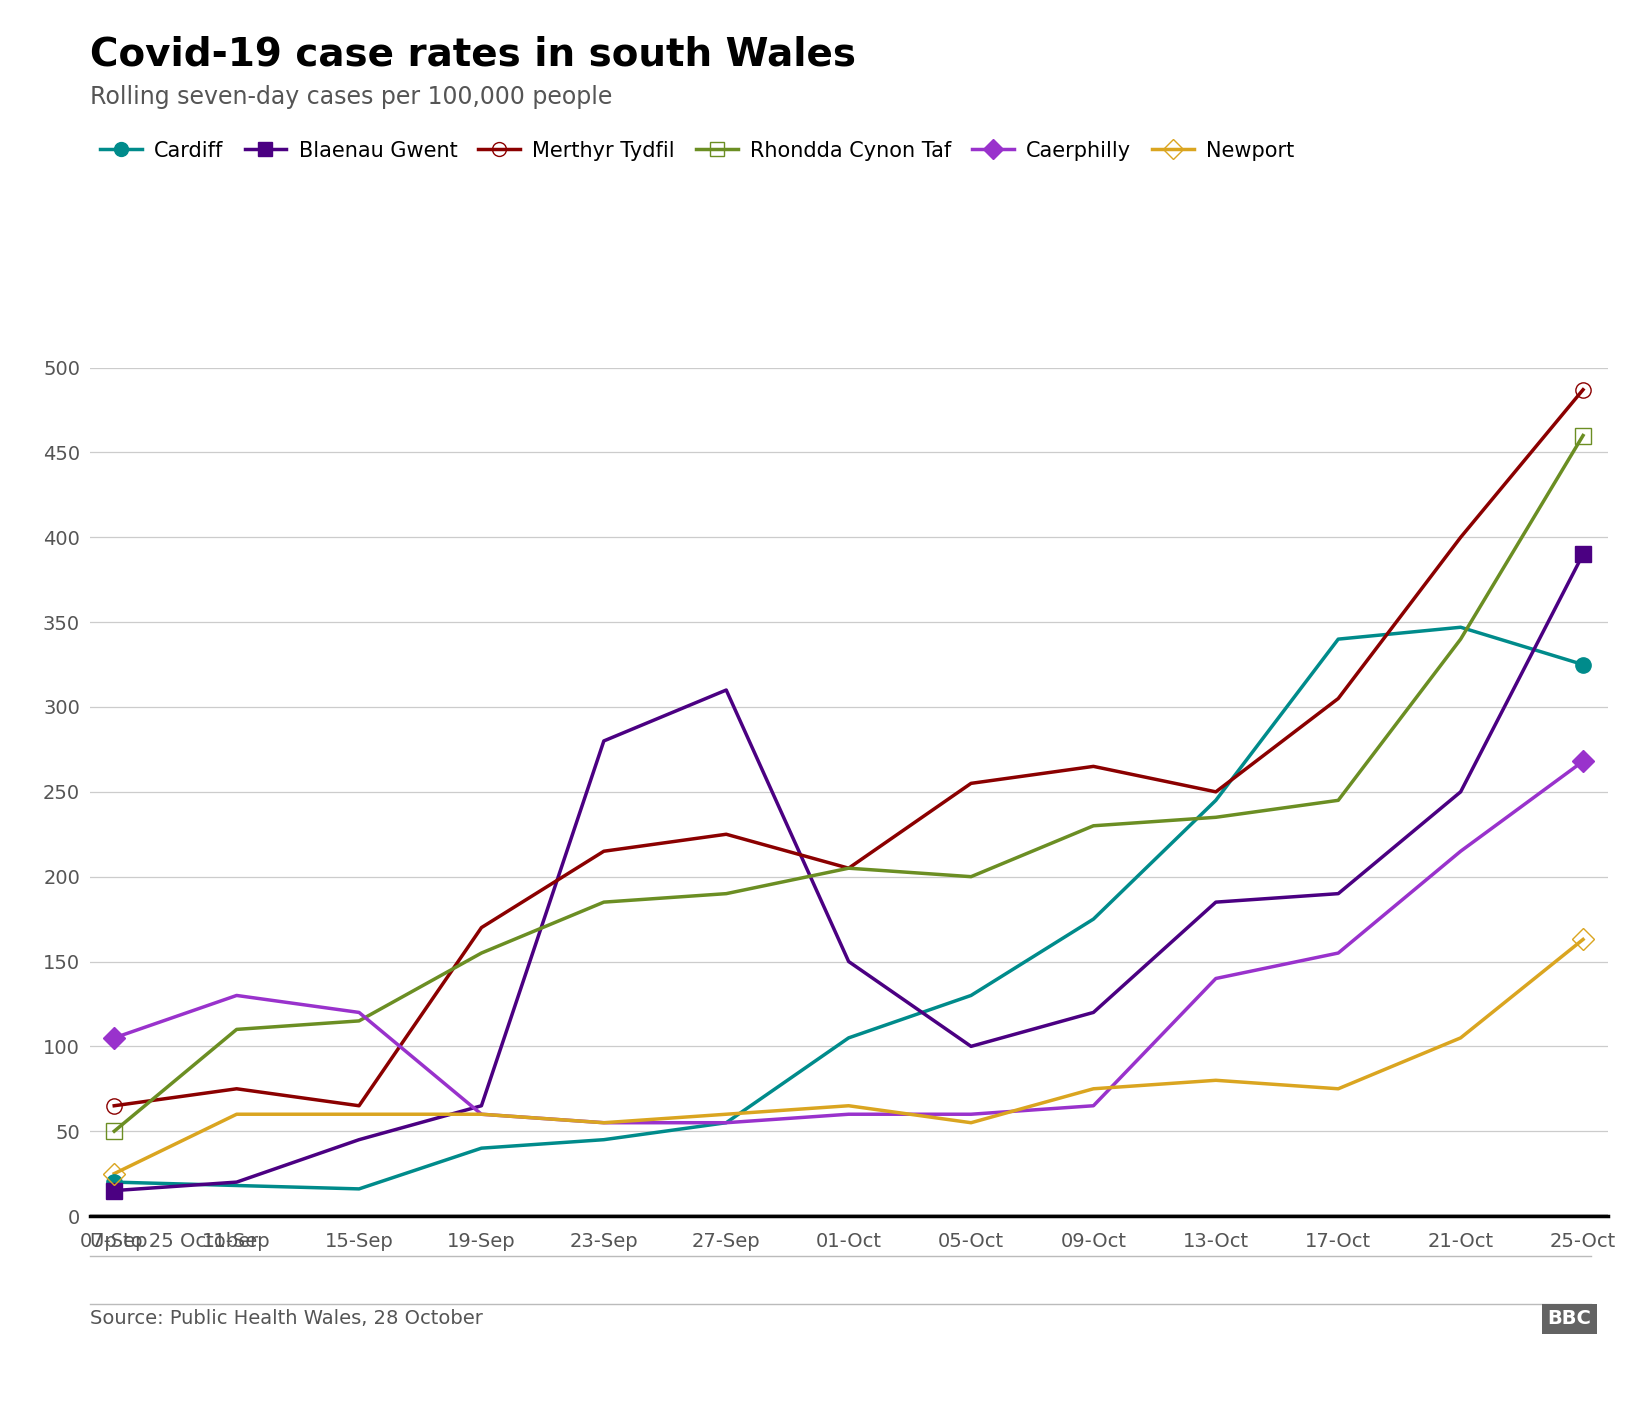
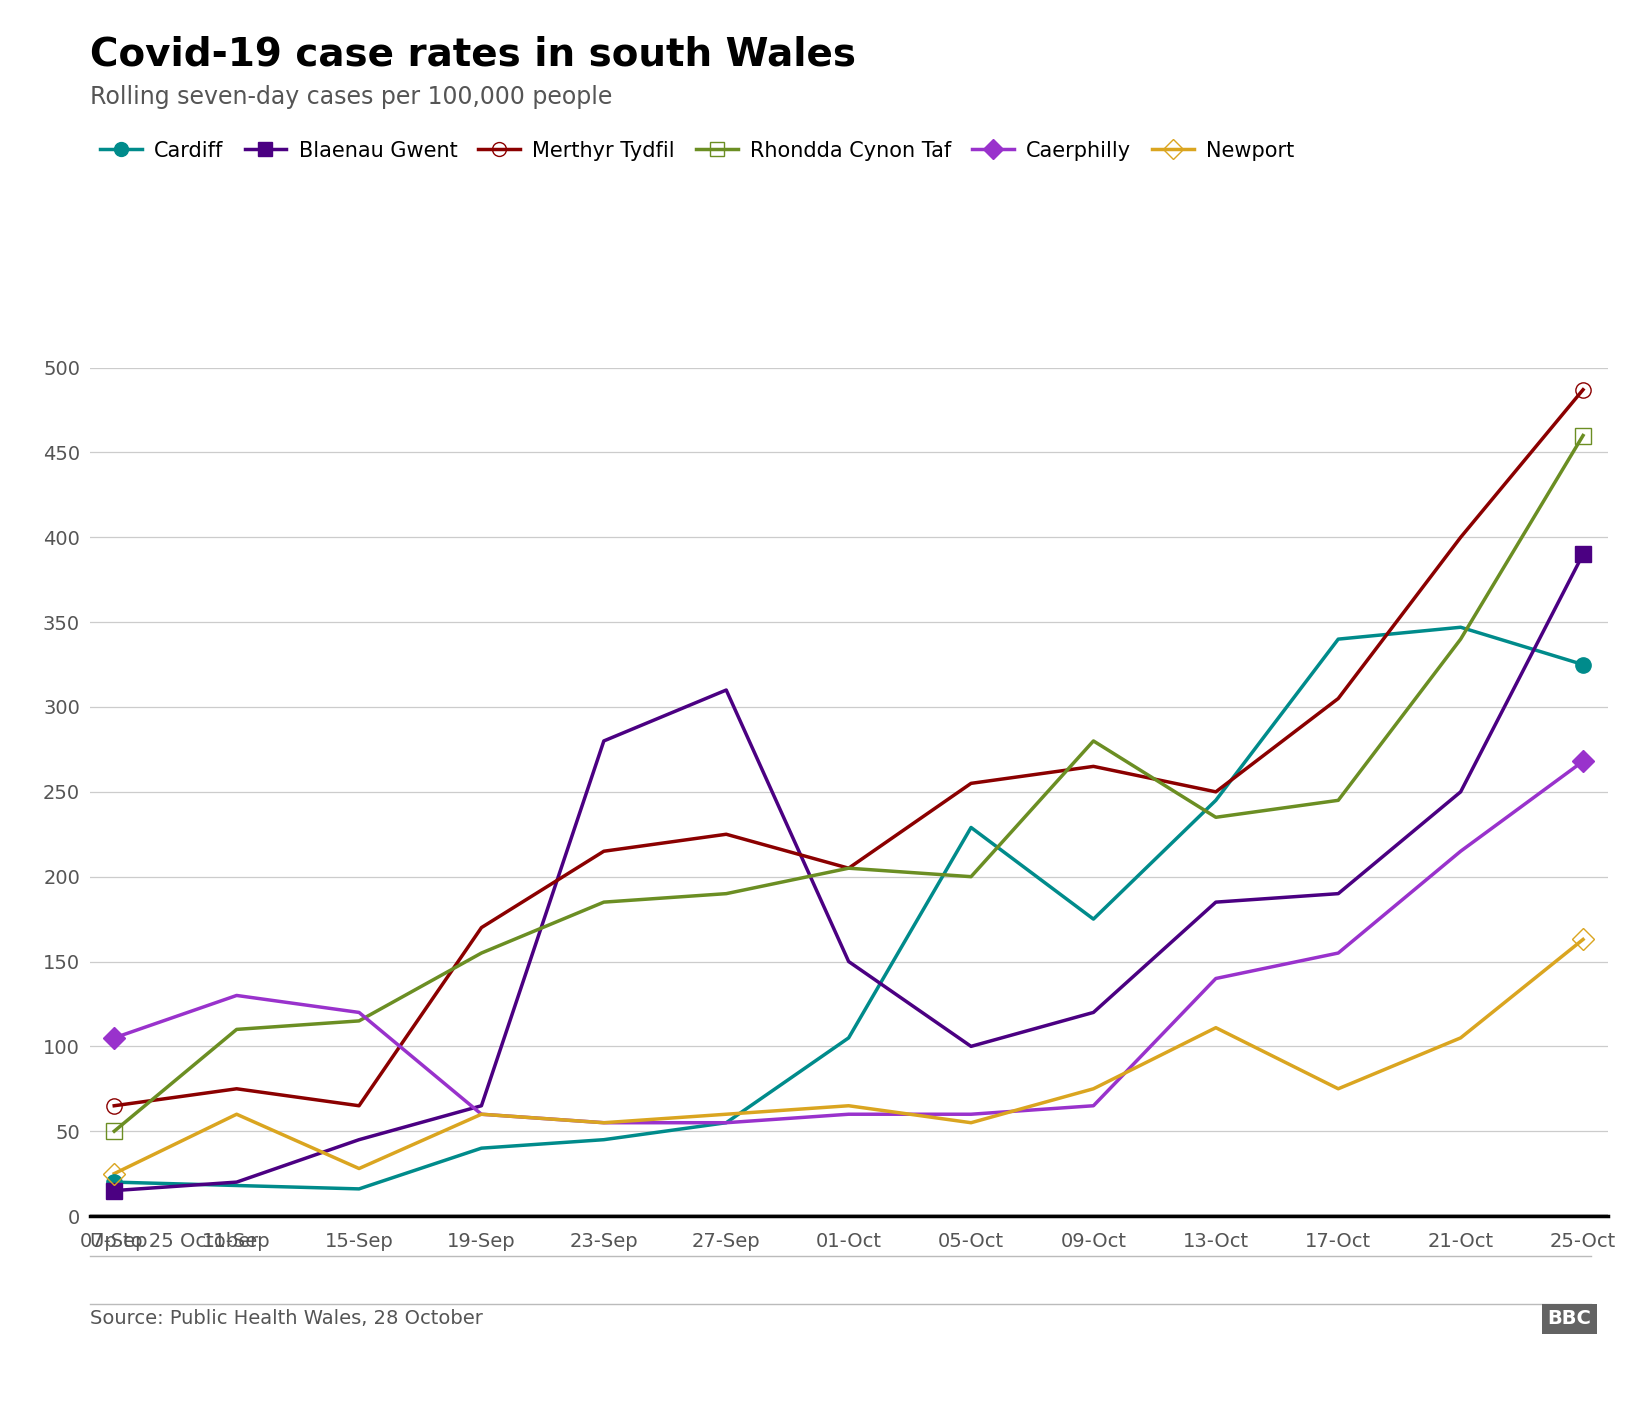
Newport/15-Sep: 60 -> 28
Cardiff/05-Oct: 130 -> 229
Rhondda Cynon Taf/09-Oct: 230 -> 280
Newport/13-Oct: 80 -> 111
